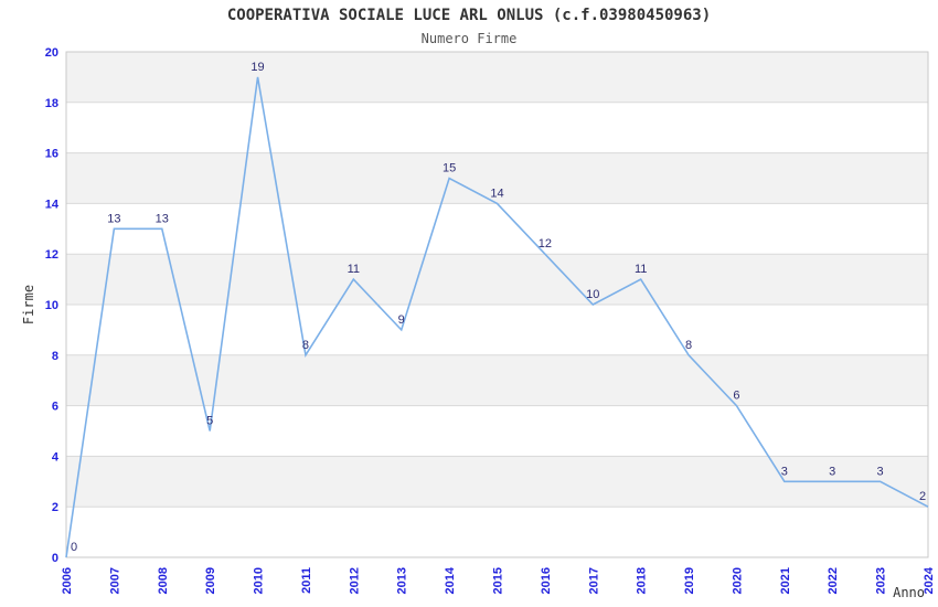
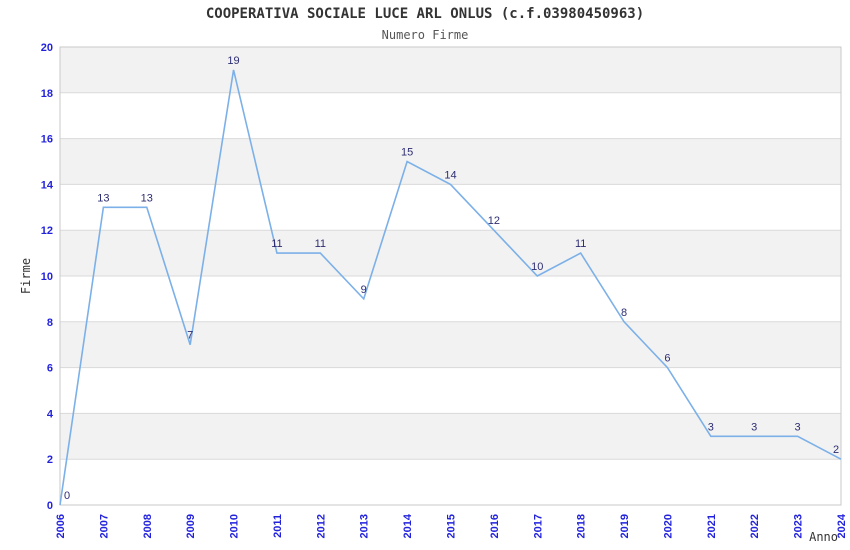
2009: 5 -> 7
2011: 8 -> 11
